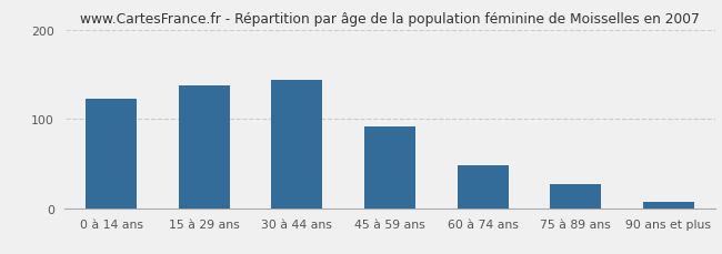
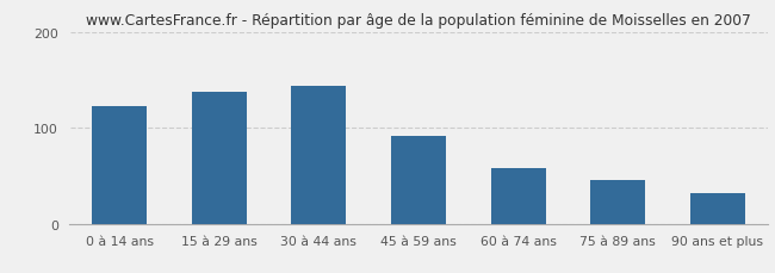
60 à 74 ans: 48 -> 58
75 à 89 ans: 27 -> 46
90 ans et plus: 7 -> 32
